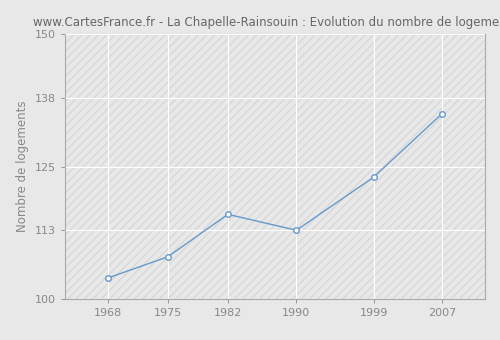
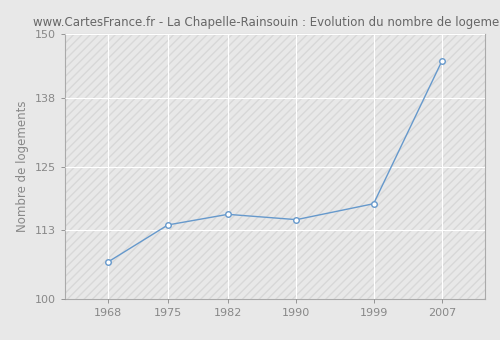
1968: 104 -> 107
1975: 108 -> 114
1990: 113 -> 115
1999: 123 -> 118
2007: 135 -> 145
